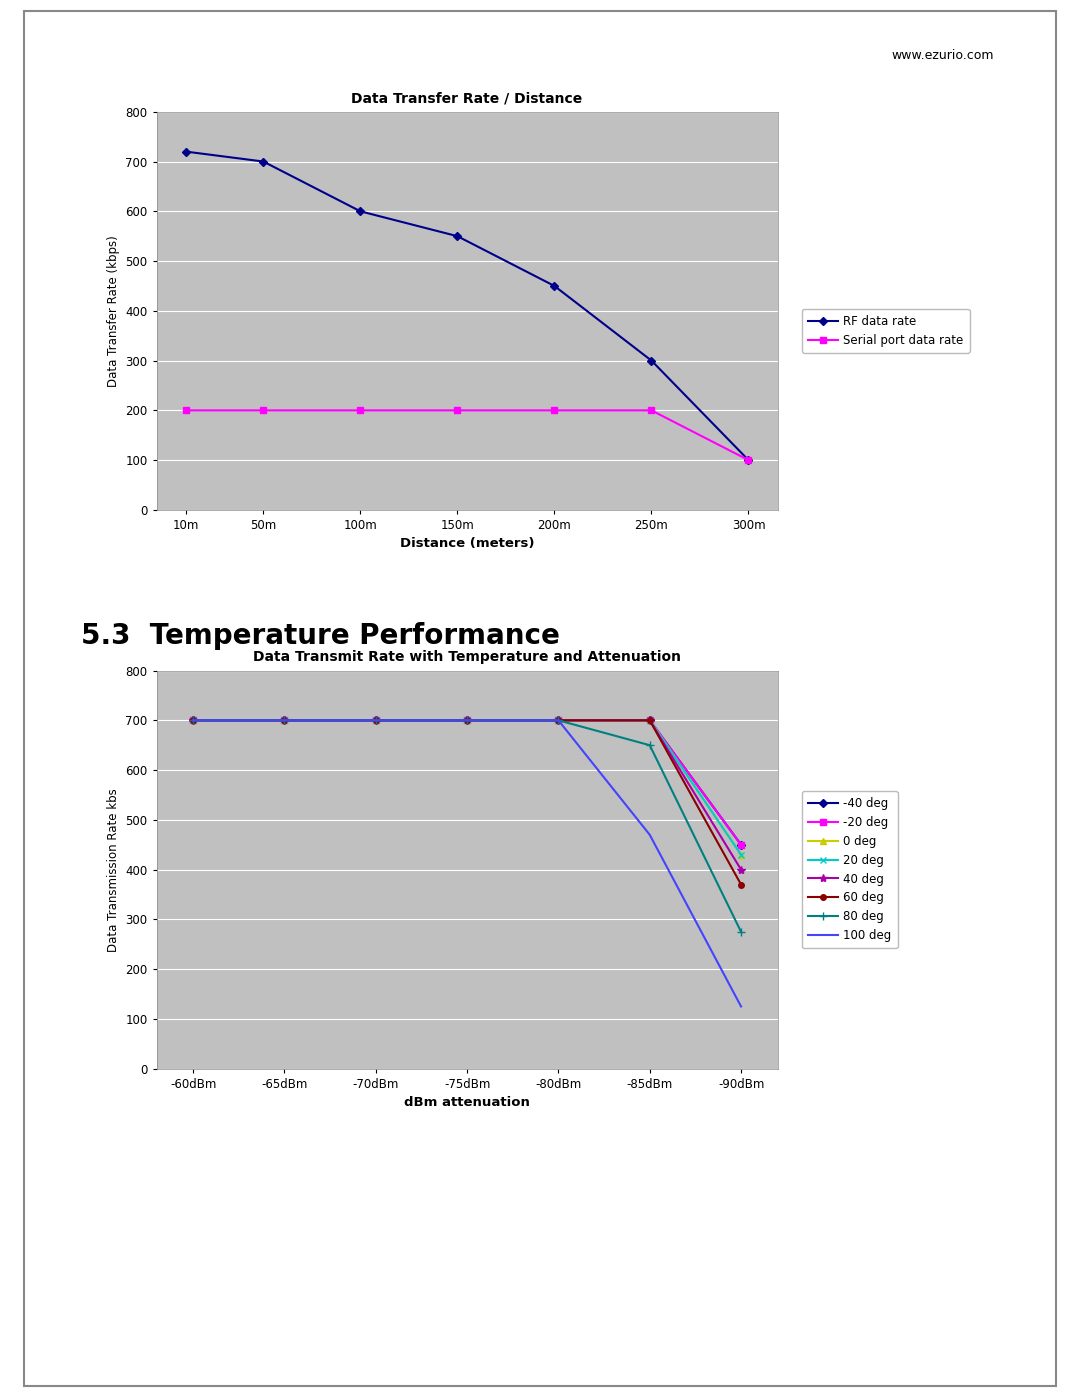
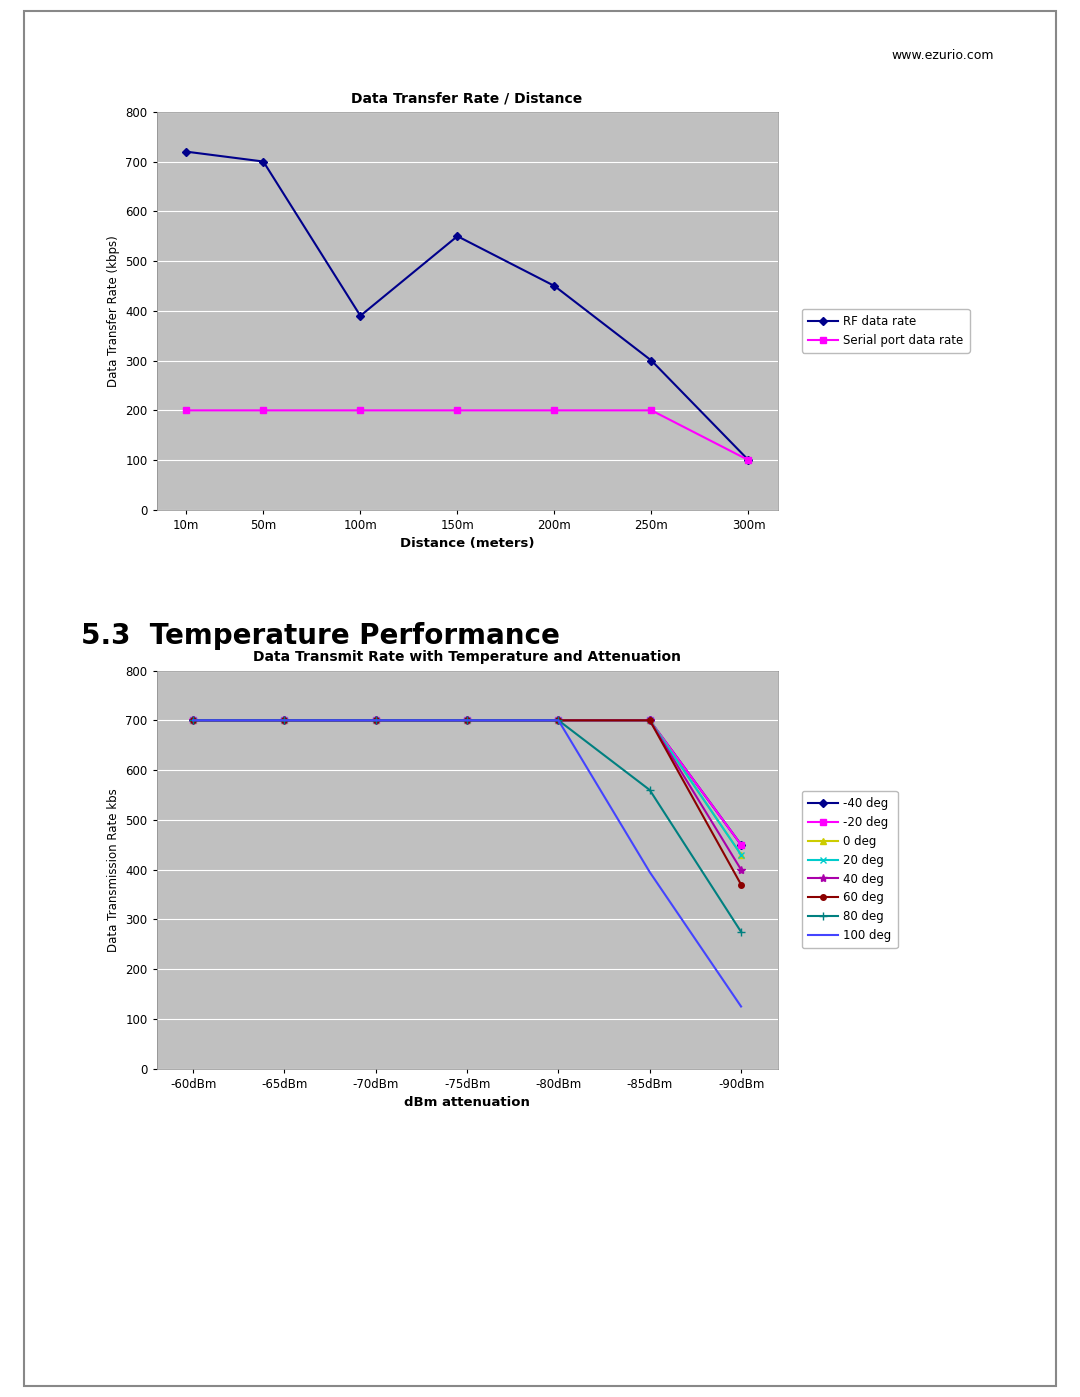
Data Transfer Rate / Distance/RF data rate/100m: 600 -> 390
Data Transmit Rate with Temperature and Attenuation/80 deg/-85dBm: 650 -> 560
Data Transmit Rate with Temperature and Attenuation/100 deg/-85dBm: 470 -> 395
